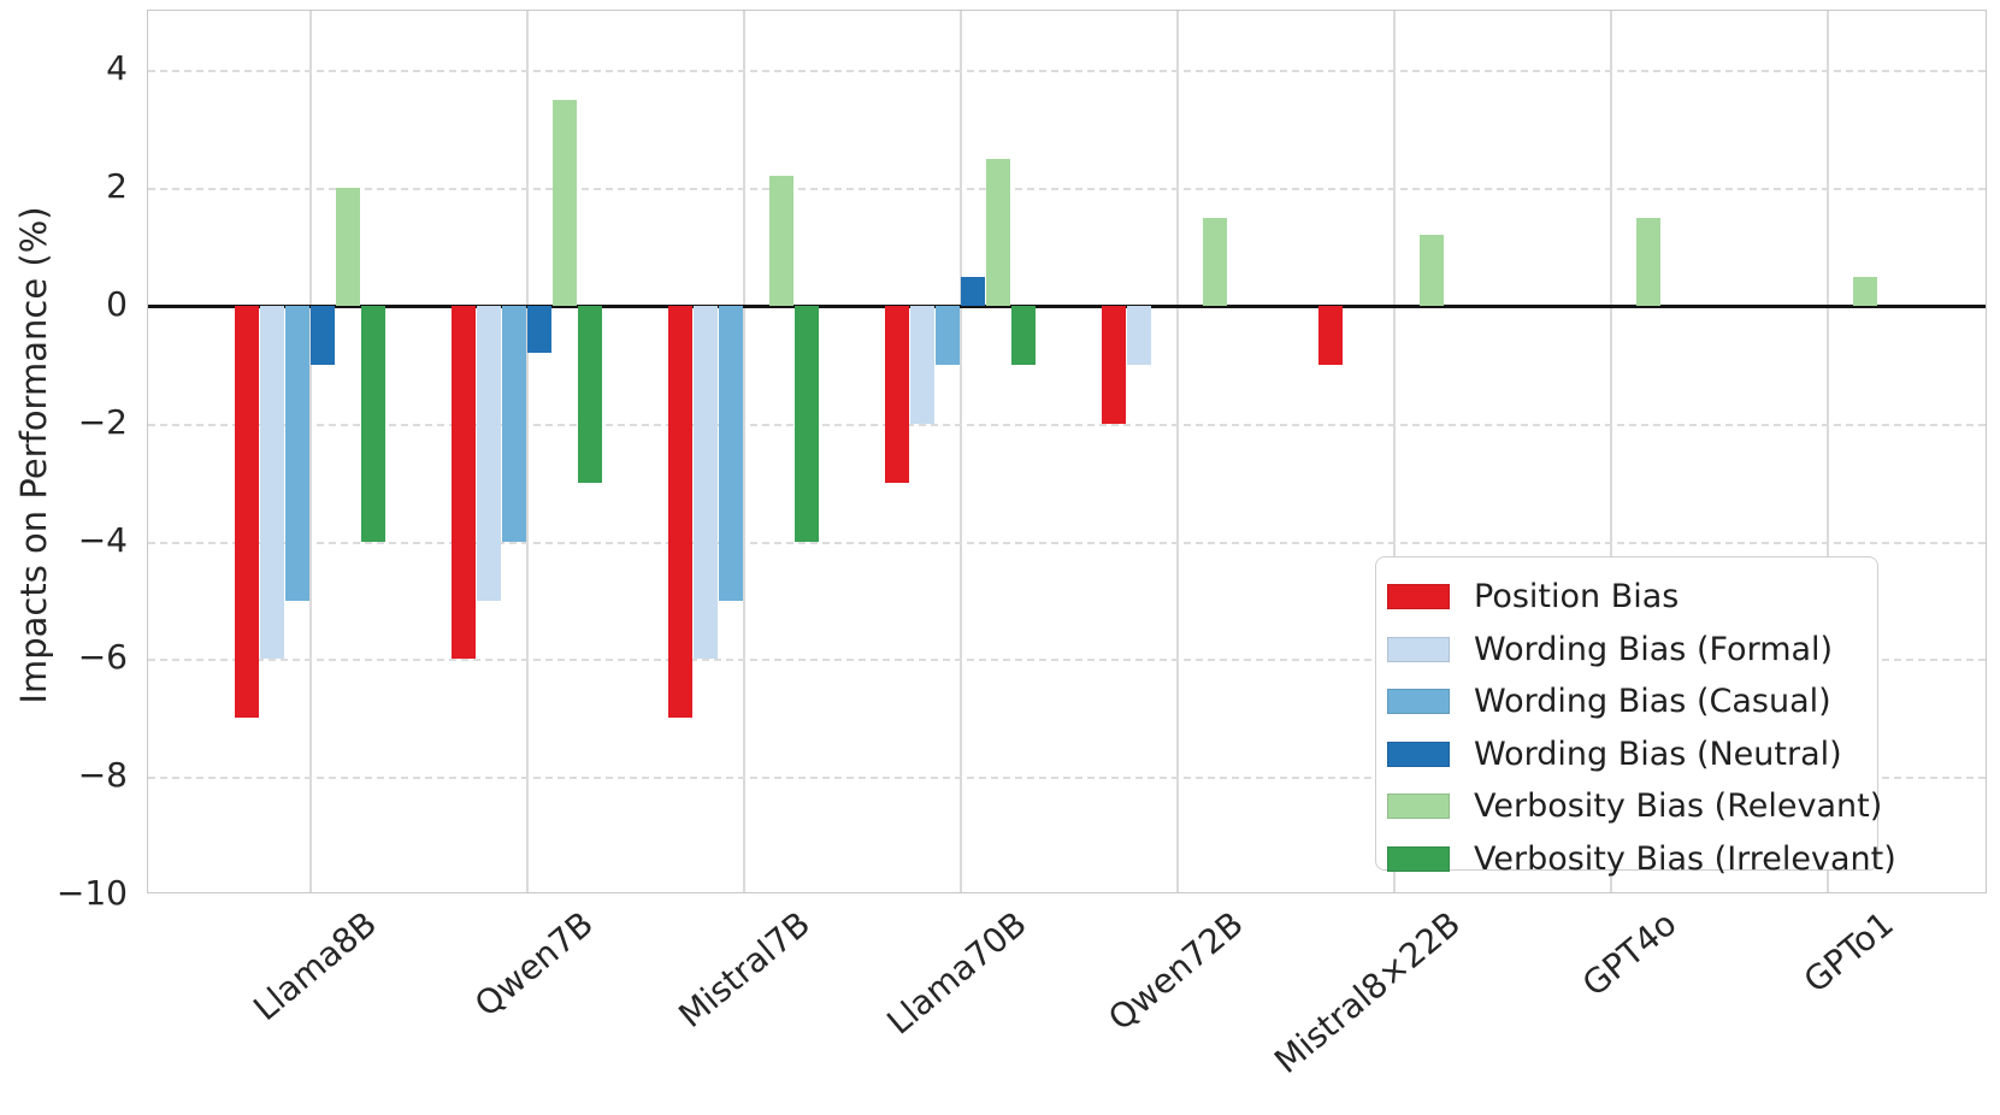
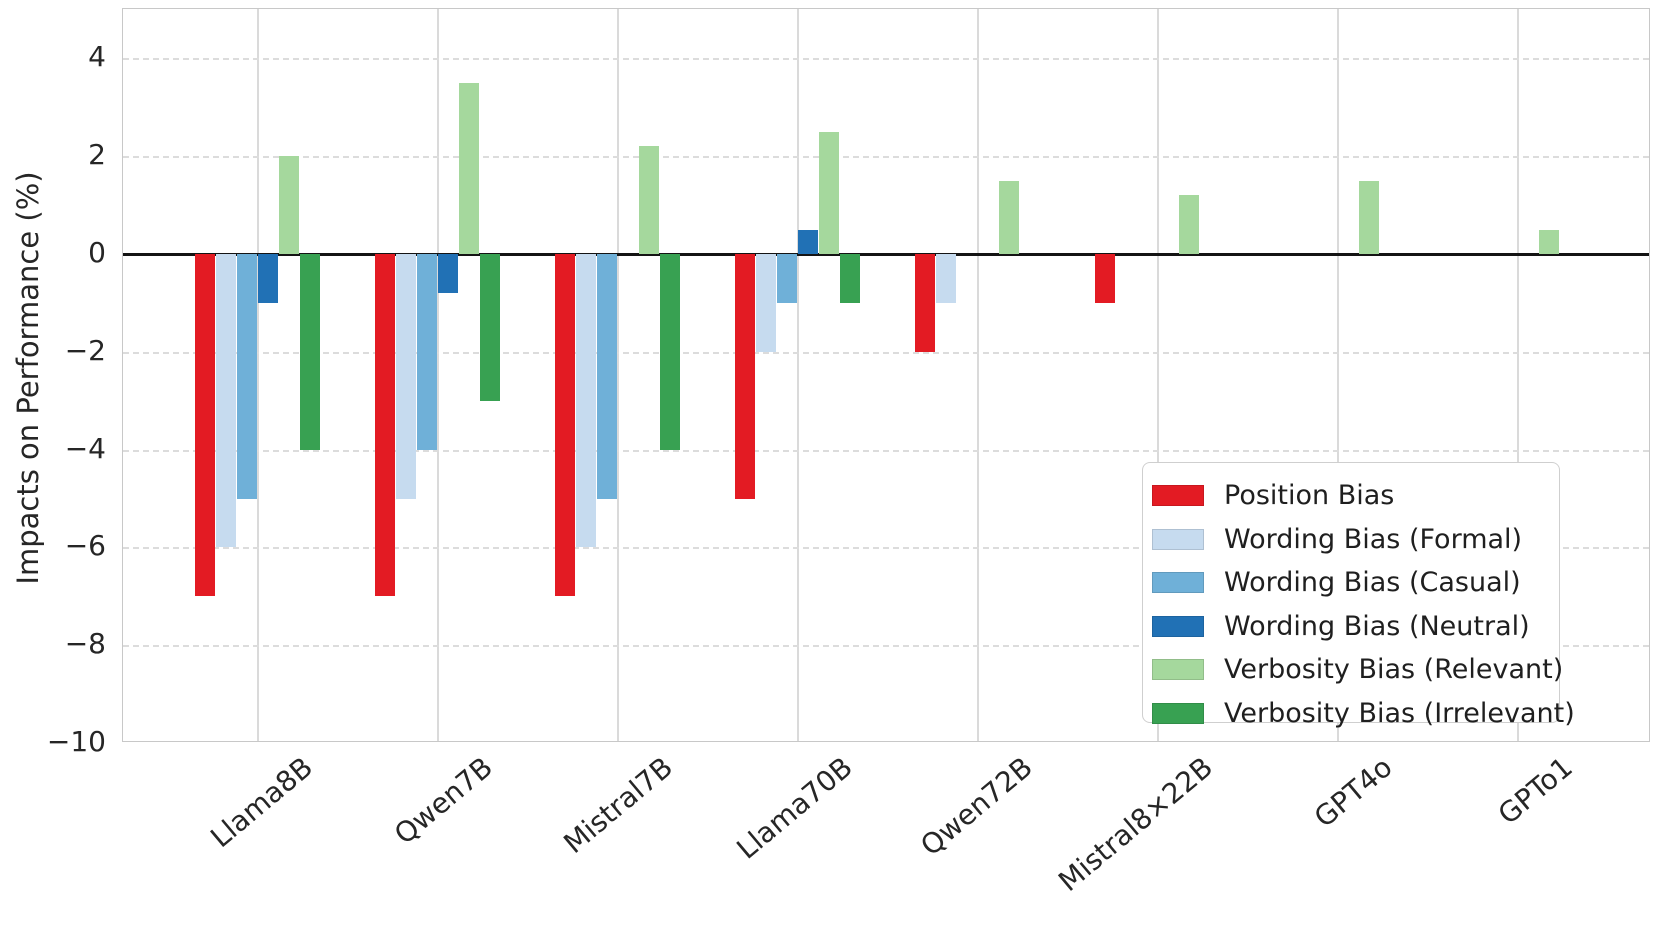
Position Bias/Qwen7B: -6 -> -7
Position Bias/Llama70B: -3 -> -5
